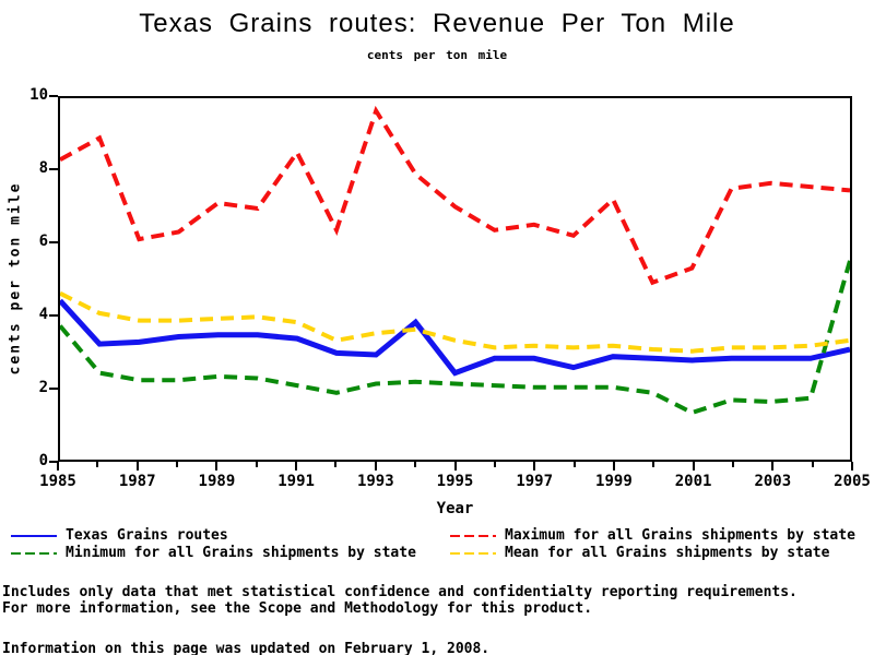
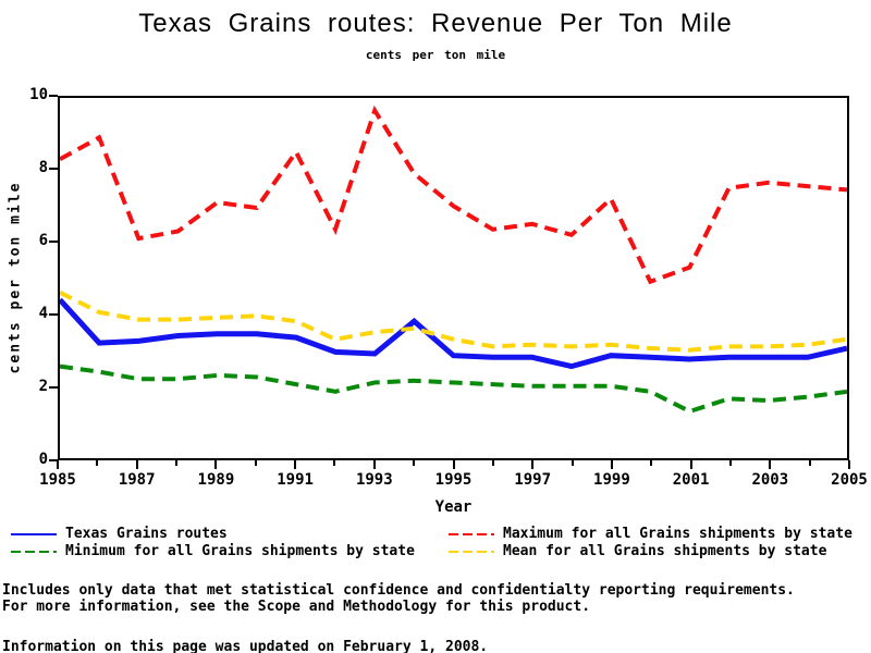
Minimum for all Grains shipments by state/1985: 3.7 -> 2.5
Texas Grains routes/1995: 2.4 -> 2.9
Minimum for all Grains shipments by state/2005: 5.5 -> 1.9
